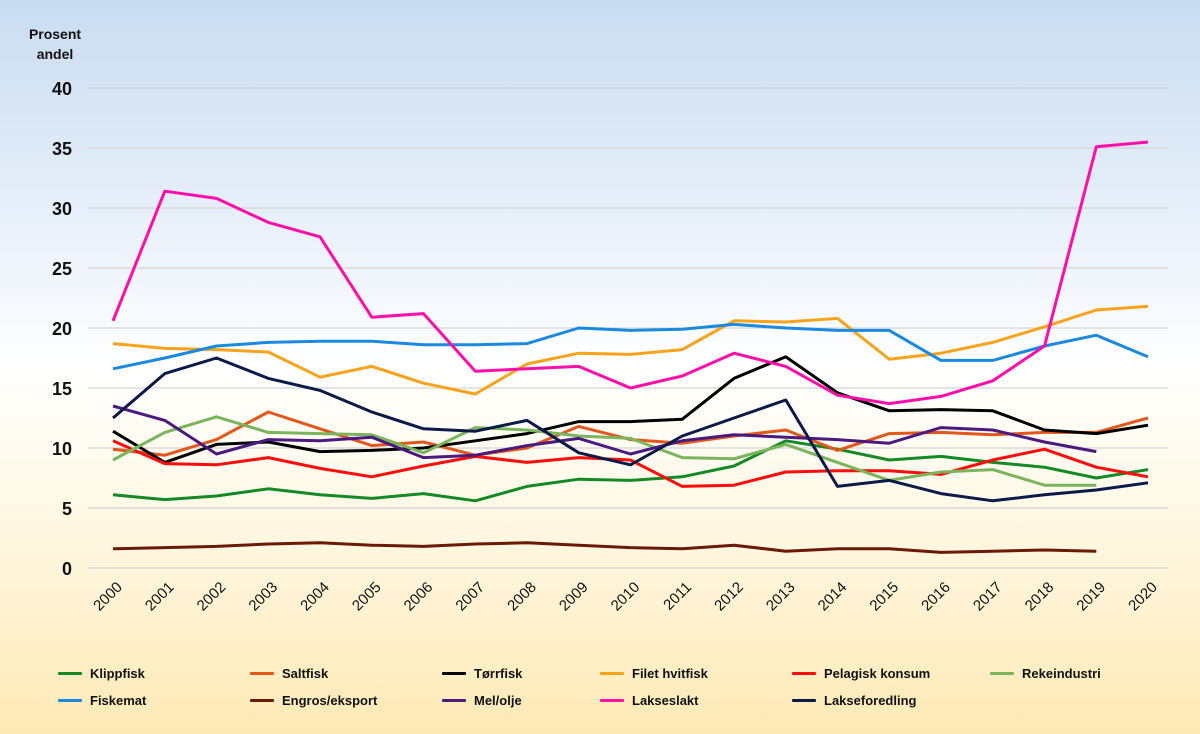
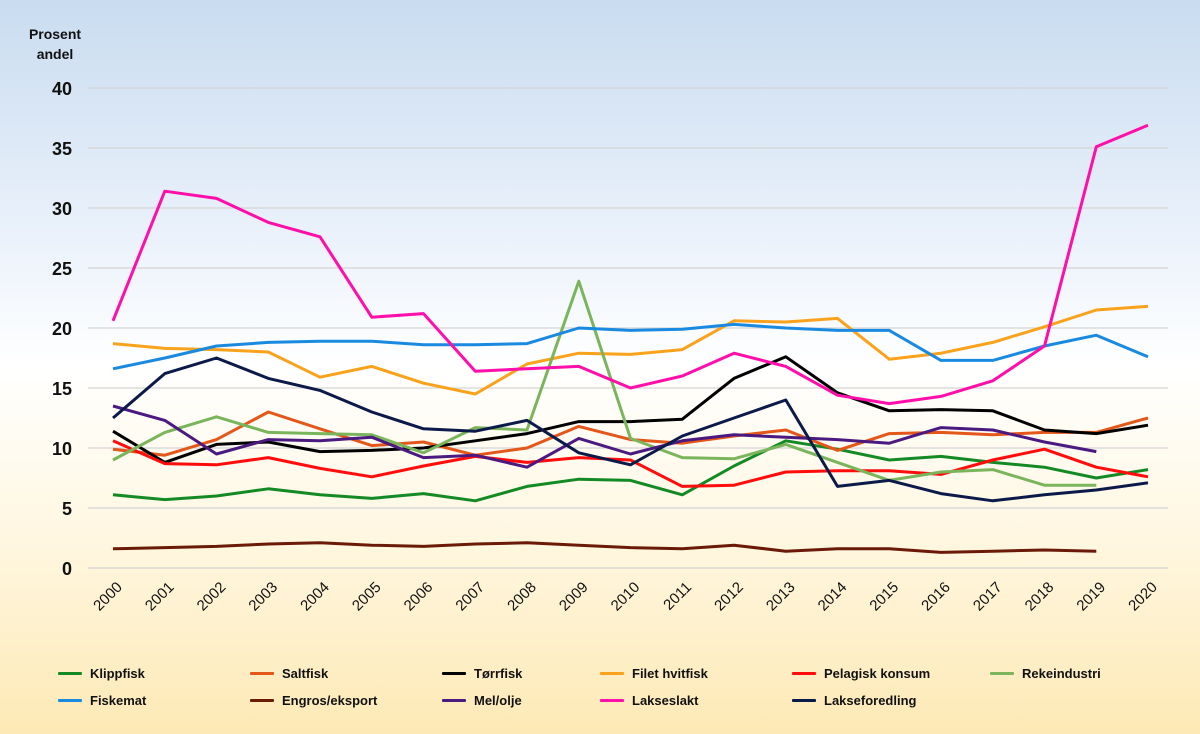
Mel/olje/2008: 10.2 -> 8.4
Rekeindustri/2009: 11.0 -> 23.9
Klippfisk/2011: 7.6 -> 6.1
Lakseslakt/2020: 35.5 -> 36.9
